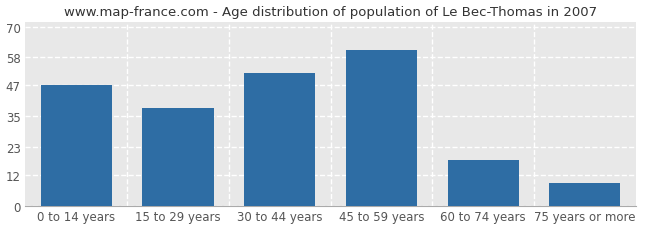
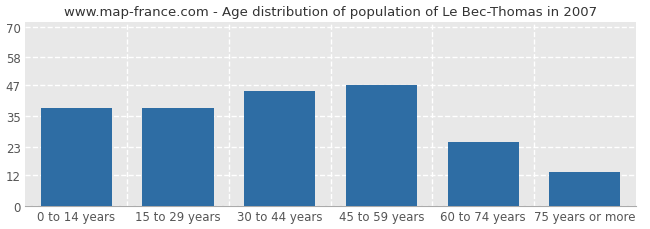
0 to 14 years: 47 -> 38
30 to 44 years: 52 -> 45
45 to 59 years: 61 -> 47
60 to 74 years: 18 -> 25
75 years or more: 9 -> 13
